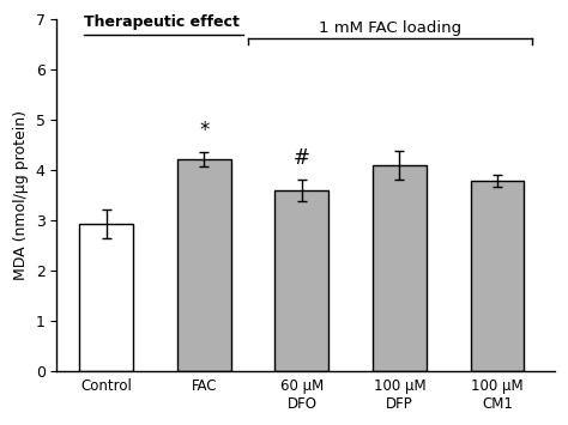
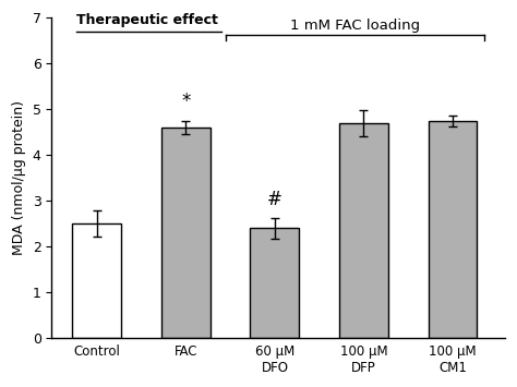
Control: 2.93 -> 2.50
FAC: 4.22 -> 4.60
60 μM DFO: 3.60 -> 2.40
100 μM DFP: 4.10 -> 4.70
100 μM CM1: 3.80 -> 4.75
